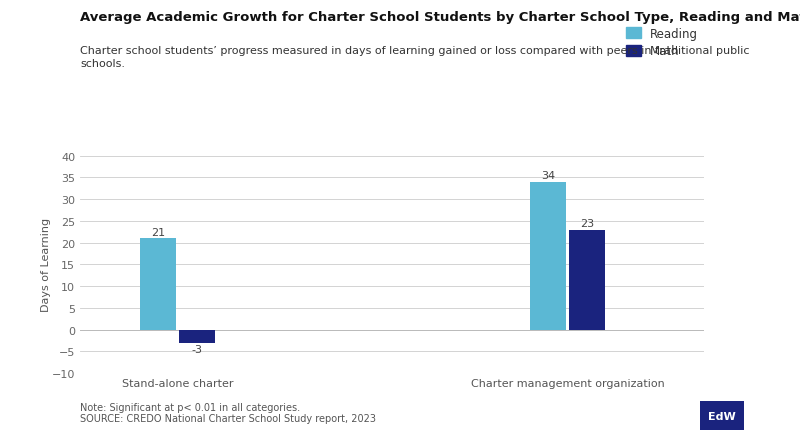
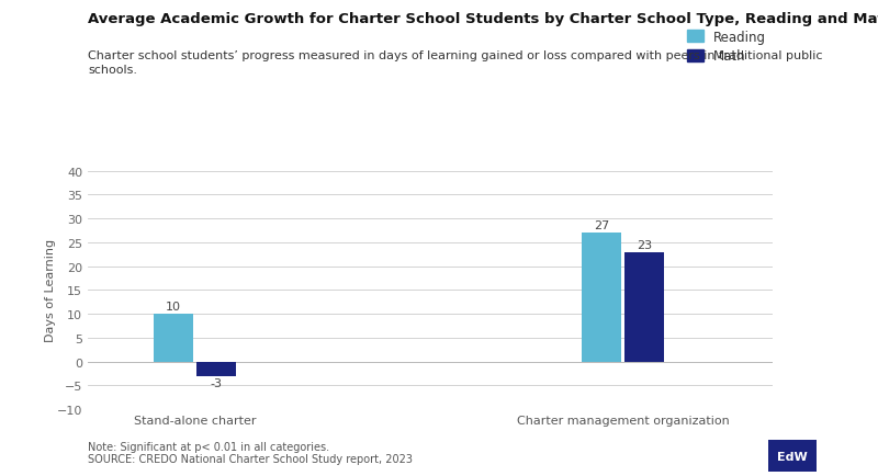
Reading/Stand-alone charter: 21 -> 10
Reading/Charter management organization: 34 -> 27
